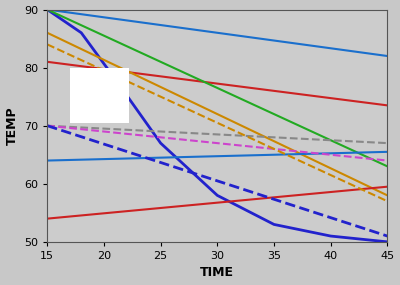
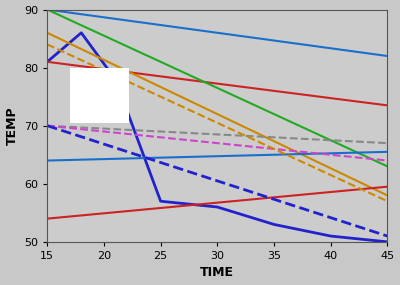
15: 90 -> 81
25: 67 -> 57
30: 58 -> 56
